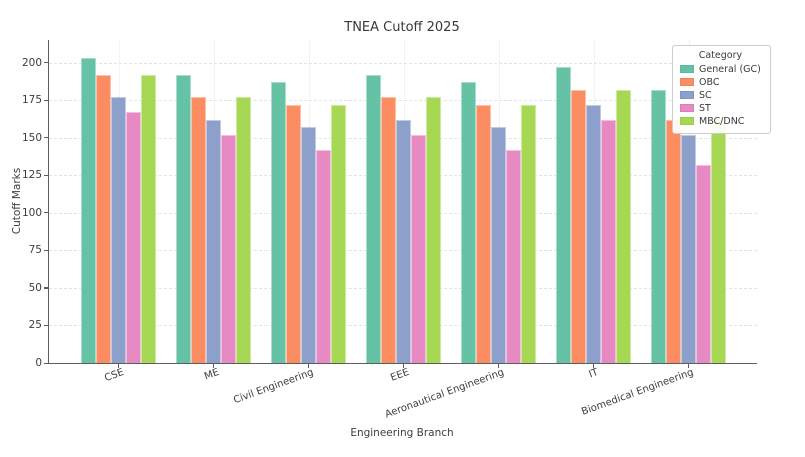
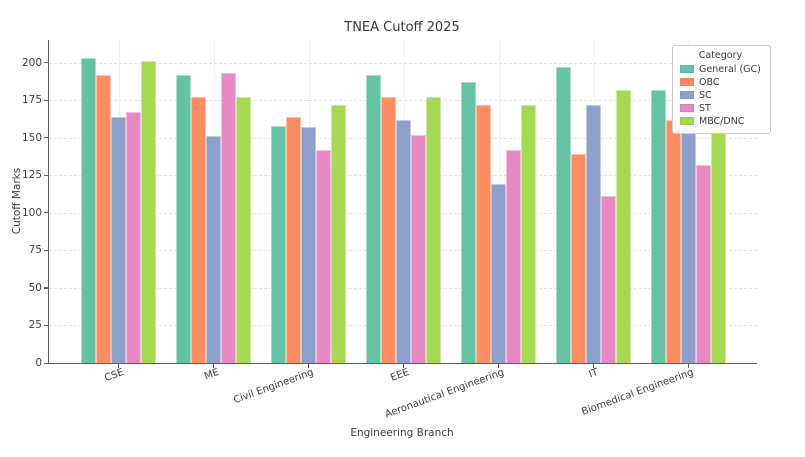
SC/CSE: 177 -> 164
MBC/DNC/CSE: 192 -> 201
SC/ME: 162 -> 151
ST/ME: 152 -> 193
General (GC)/Civil Engineering: 187 -> 158
OBC/Civil Engineering: 172 -> 164
SC/Aeronautical Engineering: 157 -> 119
OBC/IT: 182 -> 139
ST/IT: 162 -> 111
SC/Biomedical Engineering: 152 -> 172
